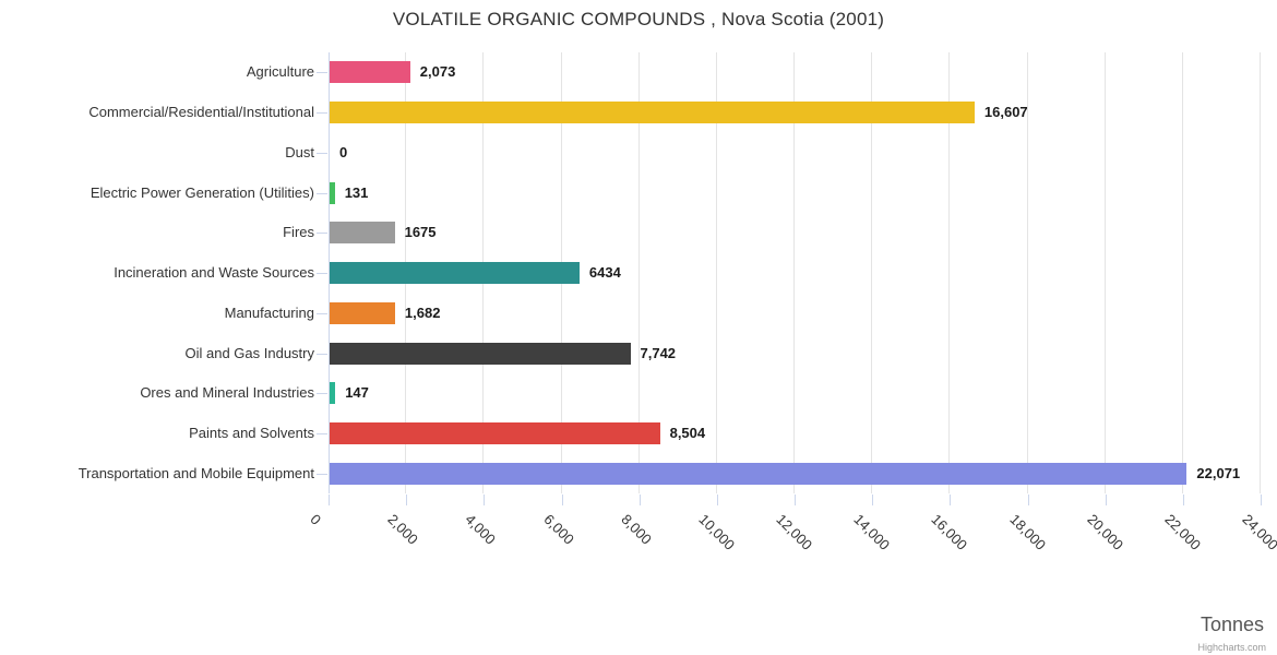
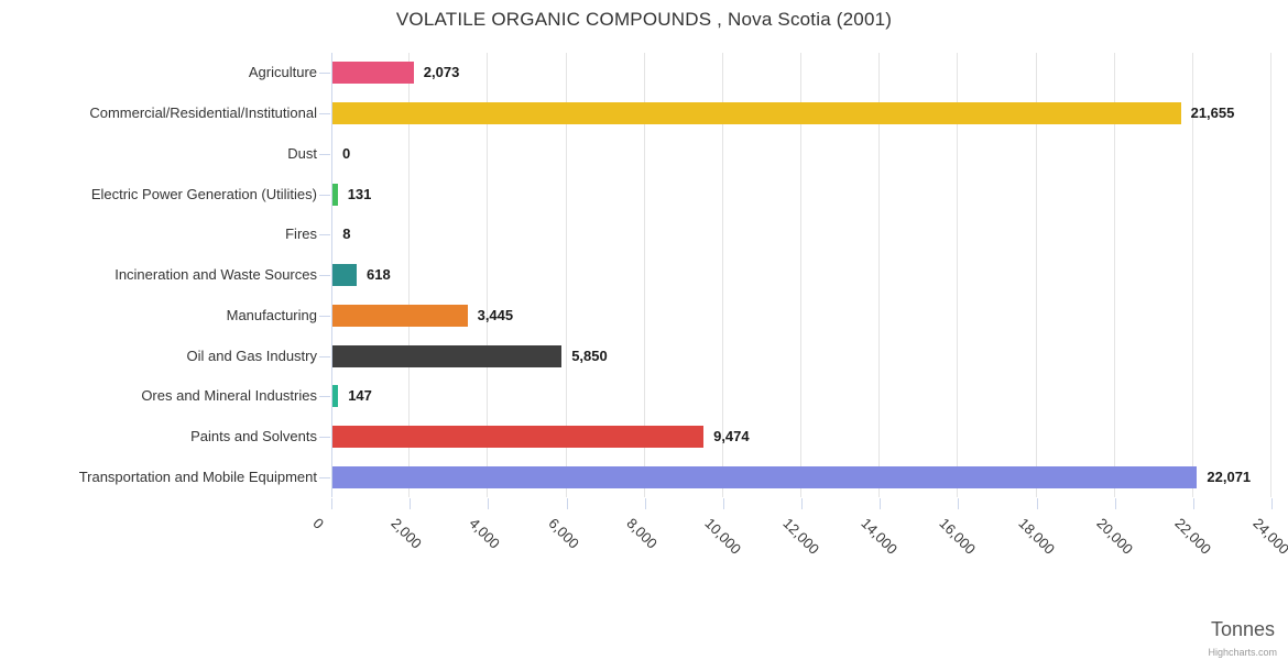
Commercial/Residential/Institutional: 16,607 -> 21,655
Fires: 1675 -> 8
Incineration and Waste Sources: 6434 -> 618
Manufacturing: 1,682 -> 3,445
Oil and Gas Industry: 7,742 -> 5,850
Paints and Solvents: 8,504 -> 9,474
